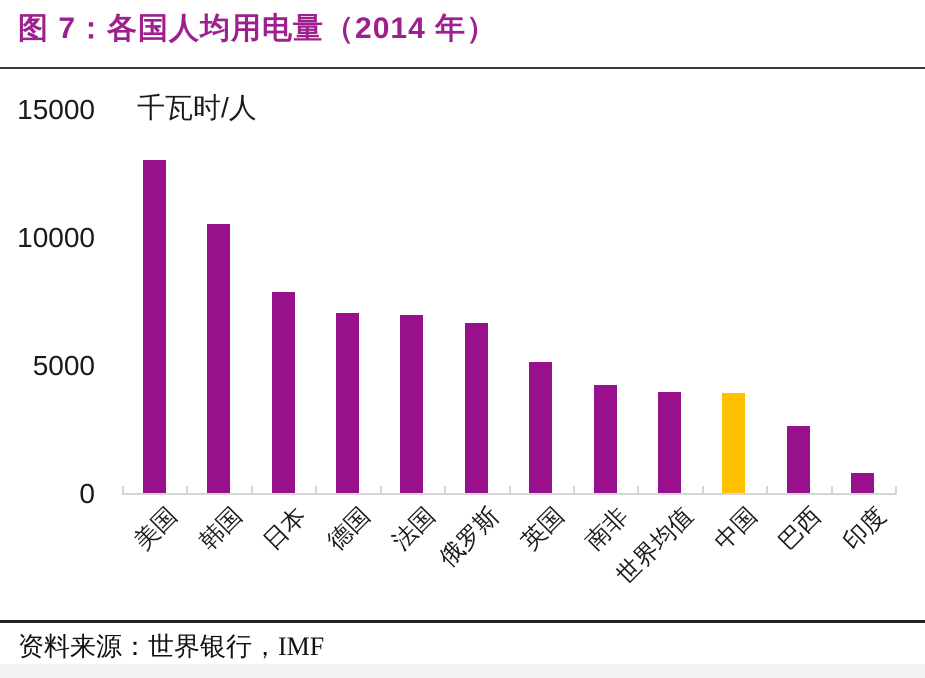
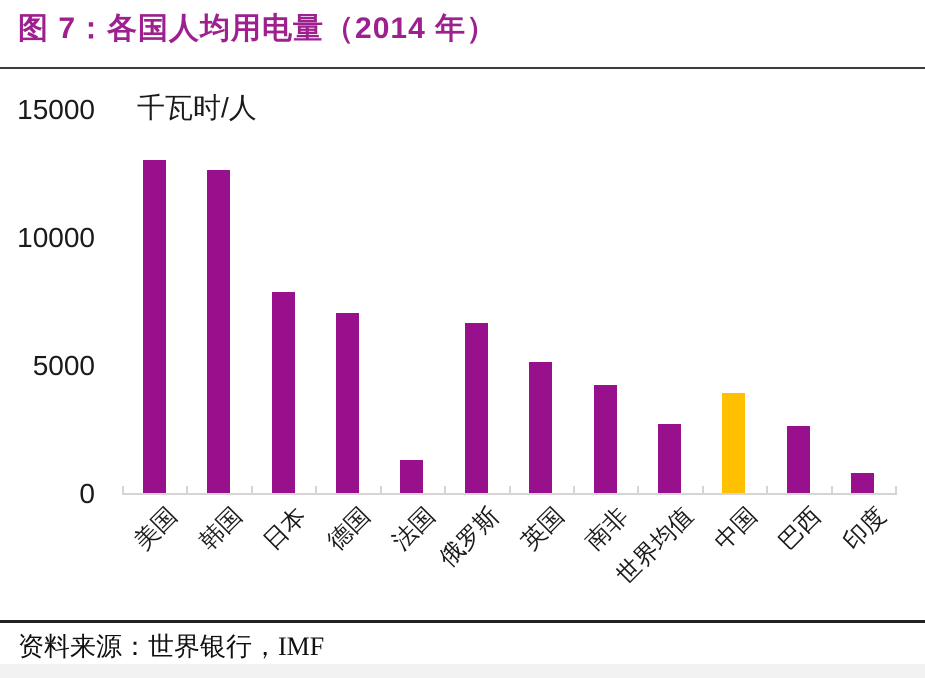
韩国: 10500 -> 12600
法国: 7000 -> 1300
世界均值: 4000 -> 2700
